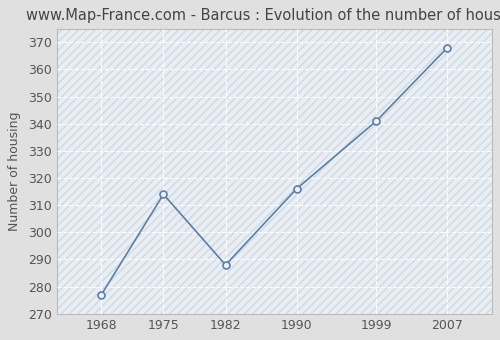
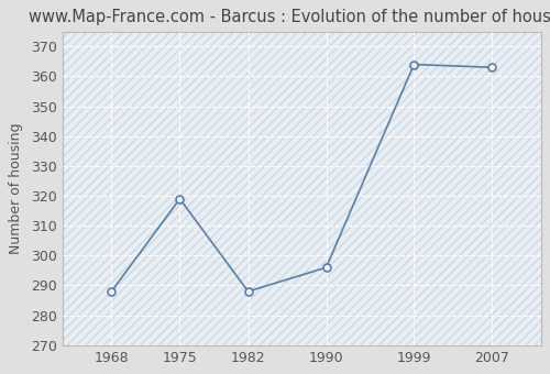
1968: 277 -> 288
1975: 314 -> 319
1990: 316 -> 296
1999: 341 -> 364
2007: 368 -> 363
